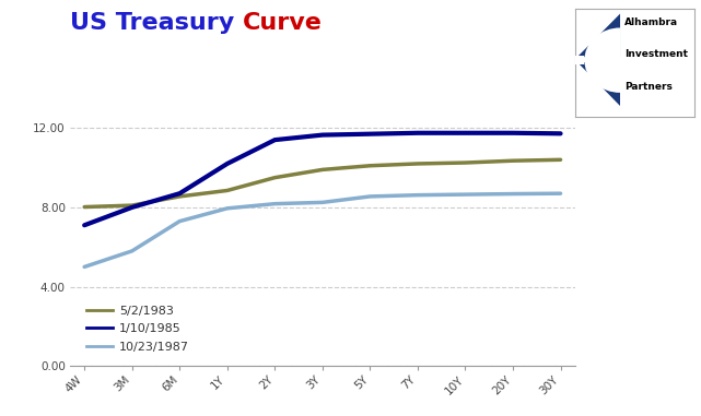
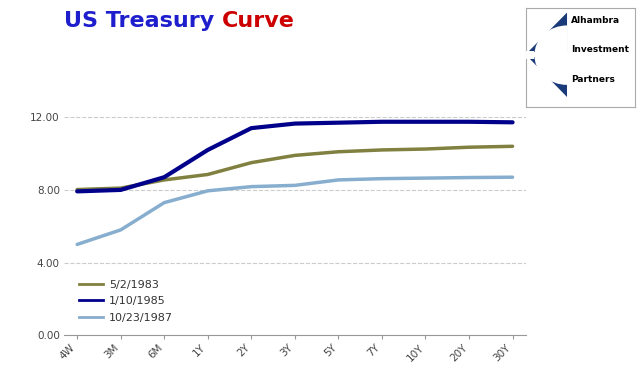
1/10/1985/4W: 7.1 -> 7.9
